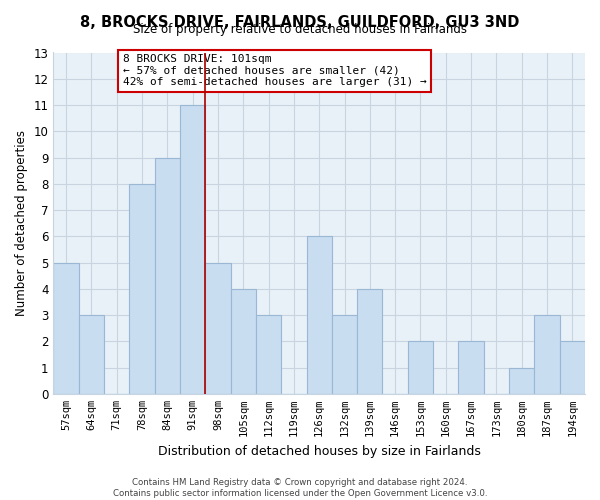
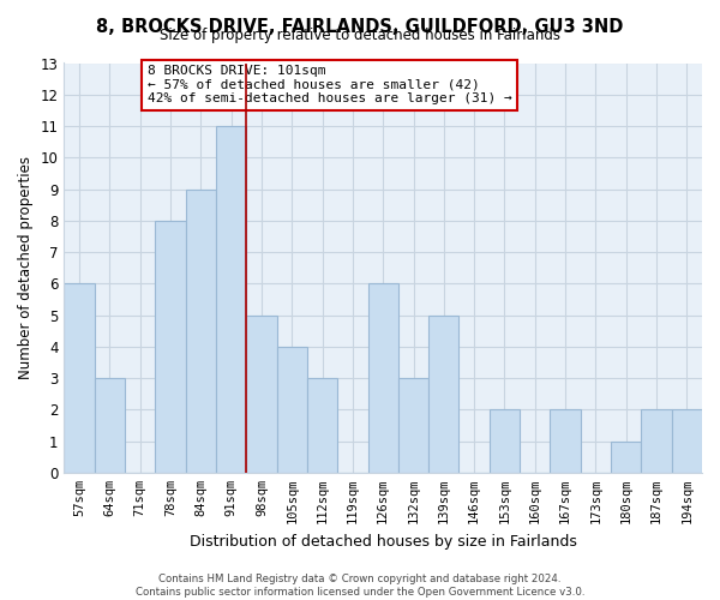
57sqm: 5 -> 6
139sqm: 4 -> 5
187sqm: 3 -> 2
